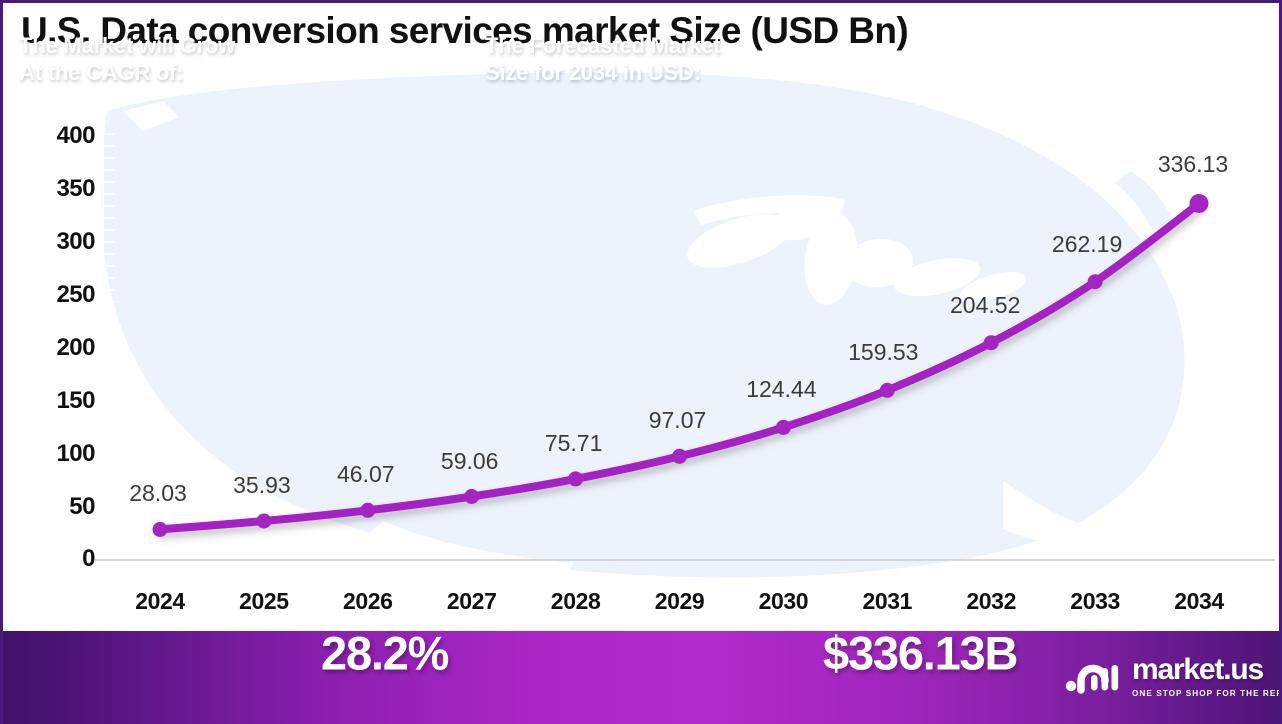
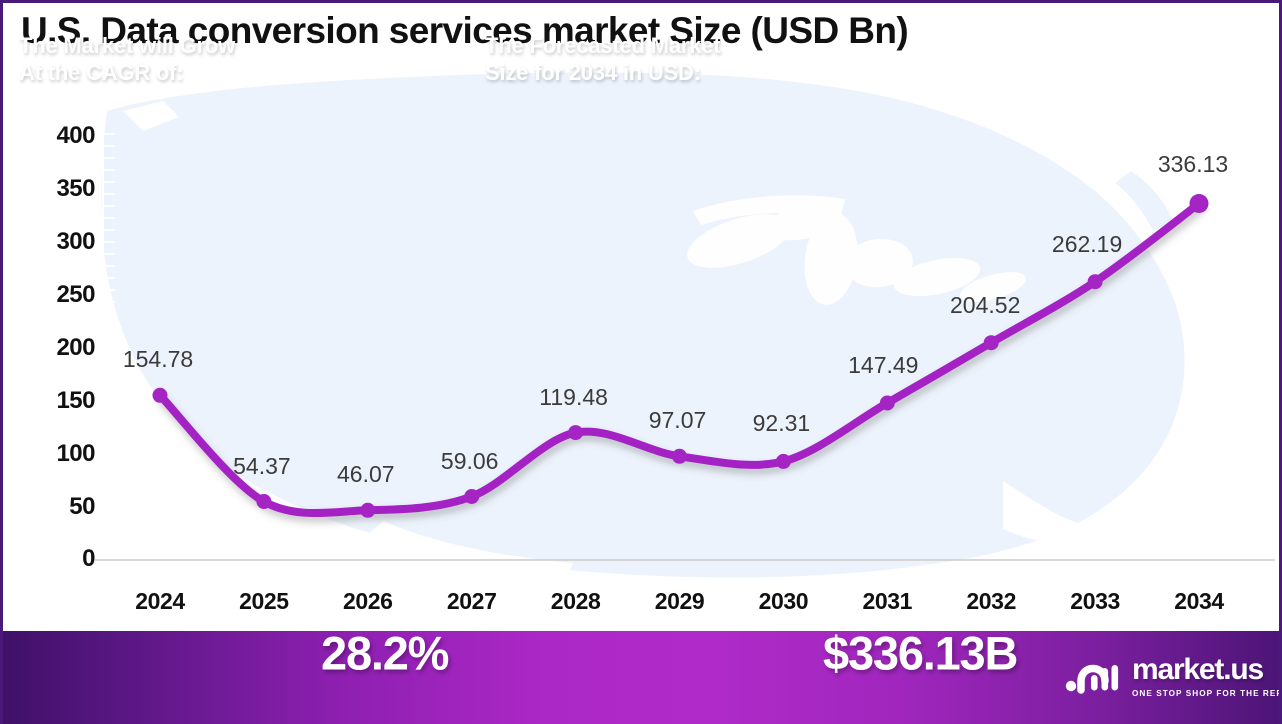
2024: 28.03 -> 154.78
2025: 35.93 -> 54.37
2028: 75.71 -> 119.48
2030: 124.44 -> 92.31
2031: 159.53 -> 147.49
